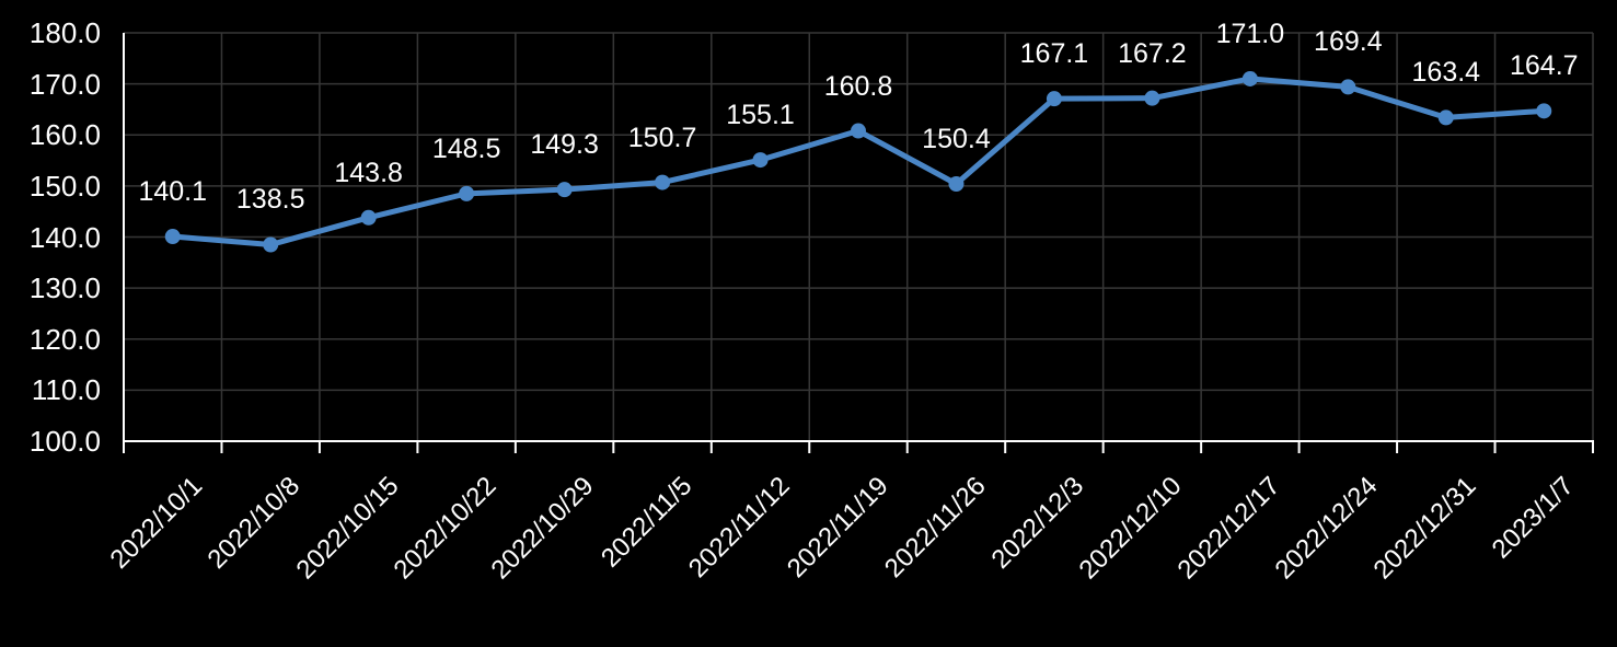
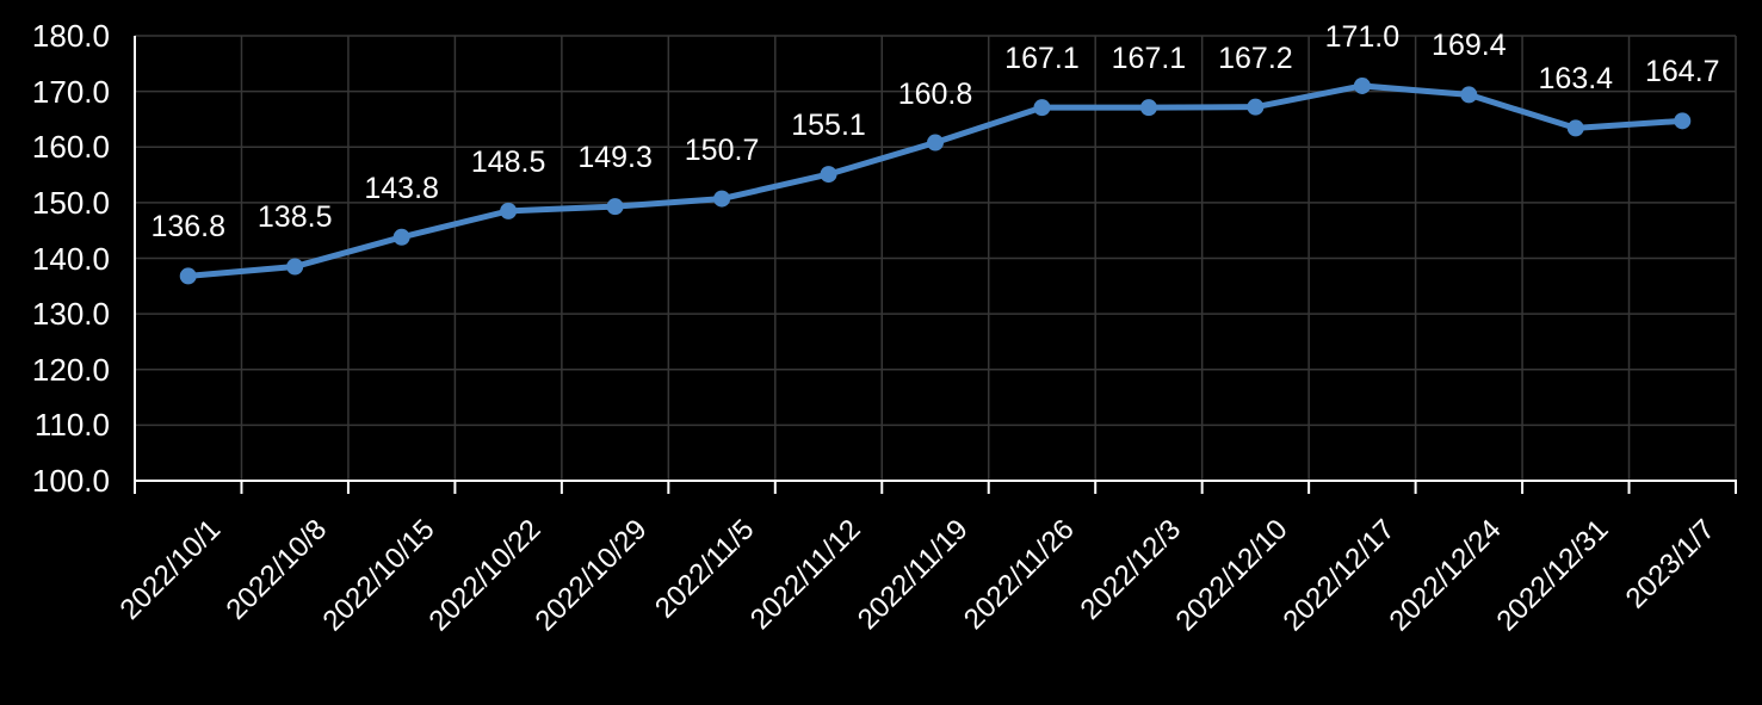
2022/10/1: 140.1 -> 136.8
2022/11/26: 150.4 -> 167.1
